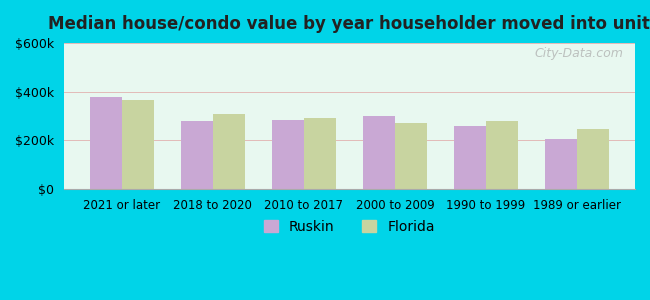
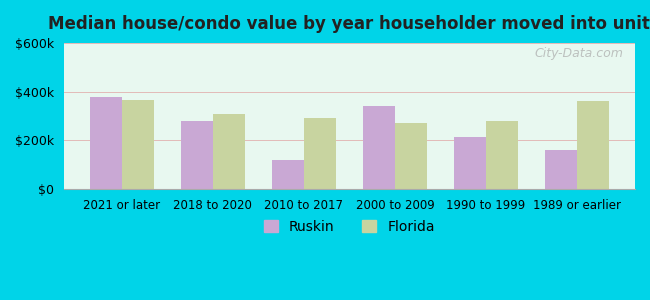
Ruskin/2010 to 2017: $283k -> $120k
Ruskin/2000 to 2009: $300k -> $340k
Ruskin/1990 to 1999: $258k -> $215k
Ruskin/1989 or earlier: $205k -> $160k
Florida/1989 or earlier: $248k -> $360k
